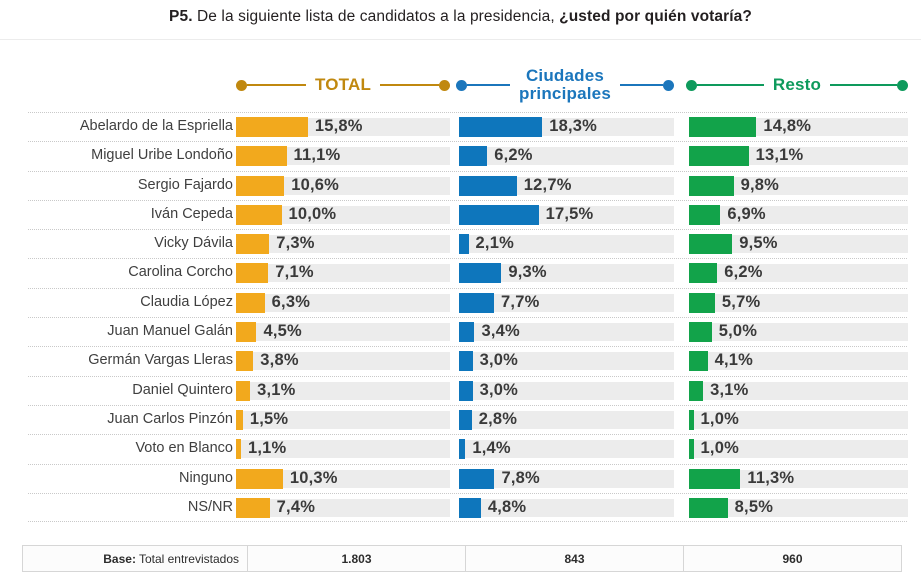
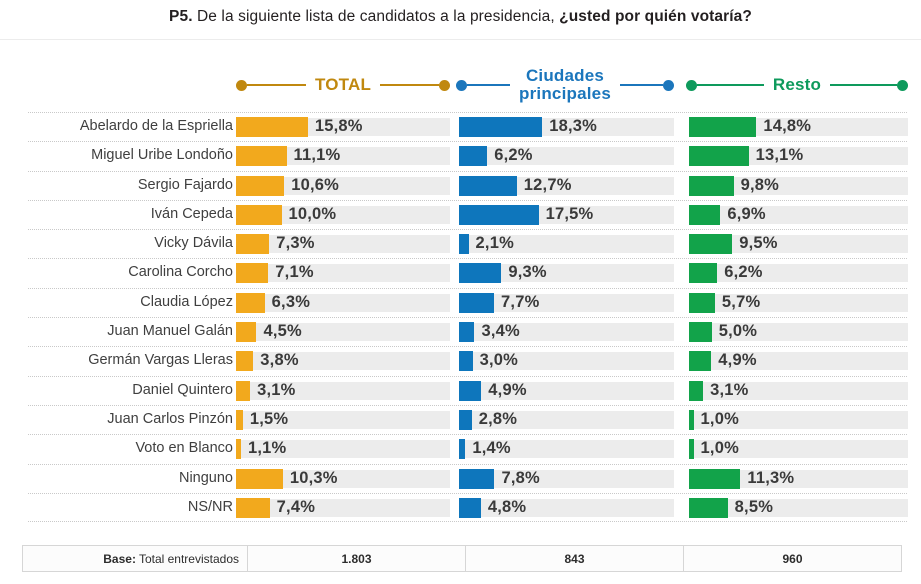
Resto/Germán Vargas Lleras: 4,1% -> 4,9%
Ciudades principales/Daniel Quintero: 3,0% -> 4,9%
